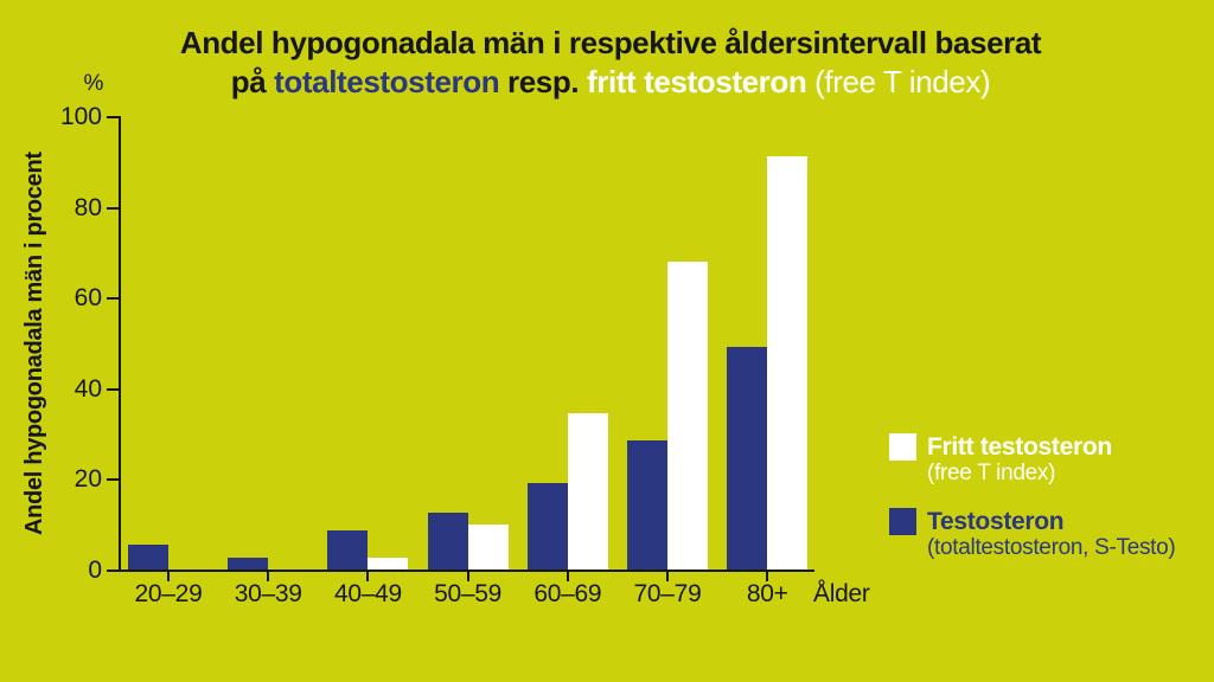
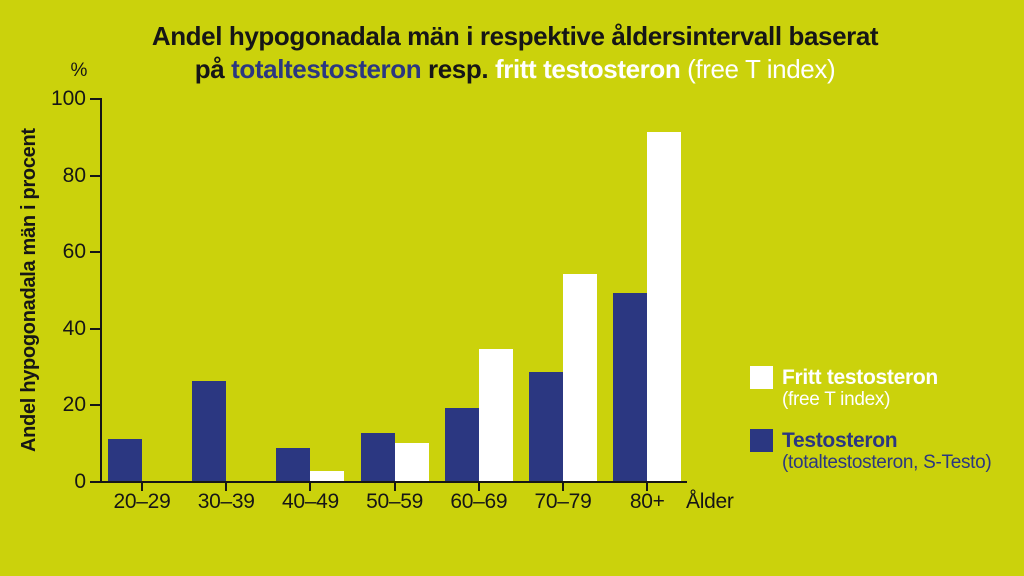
Testosteron (totaltestosteron, S-Testo)/20–29: 6 -> 11
Testosteron (totaltestosteron, S-Testo)/30–39: 2 -> 26
Fritt testosteron (free T index)/70–79: 68 -> 54
